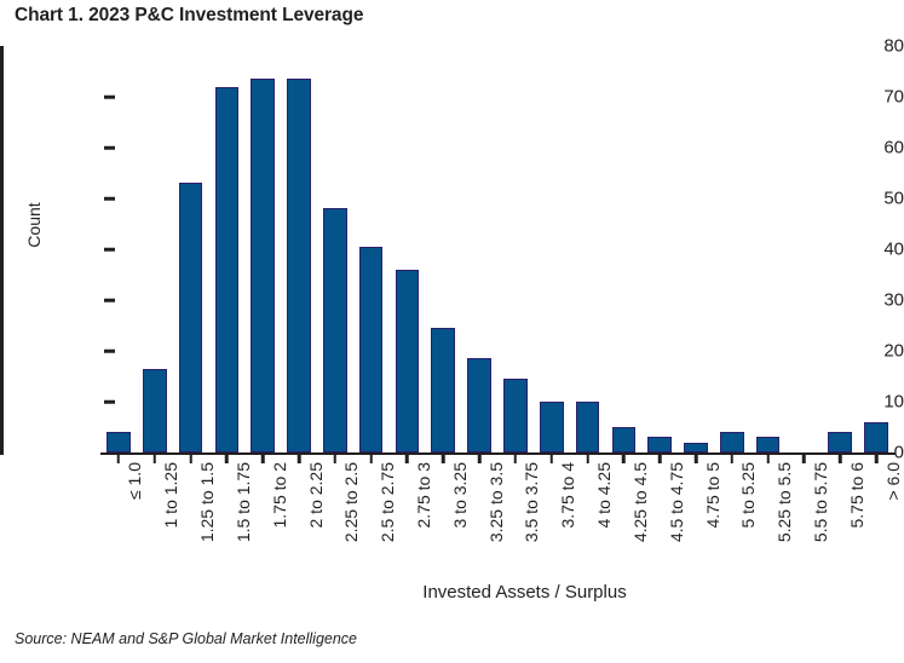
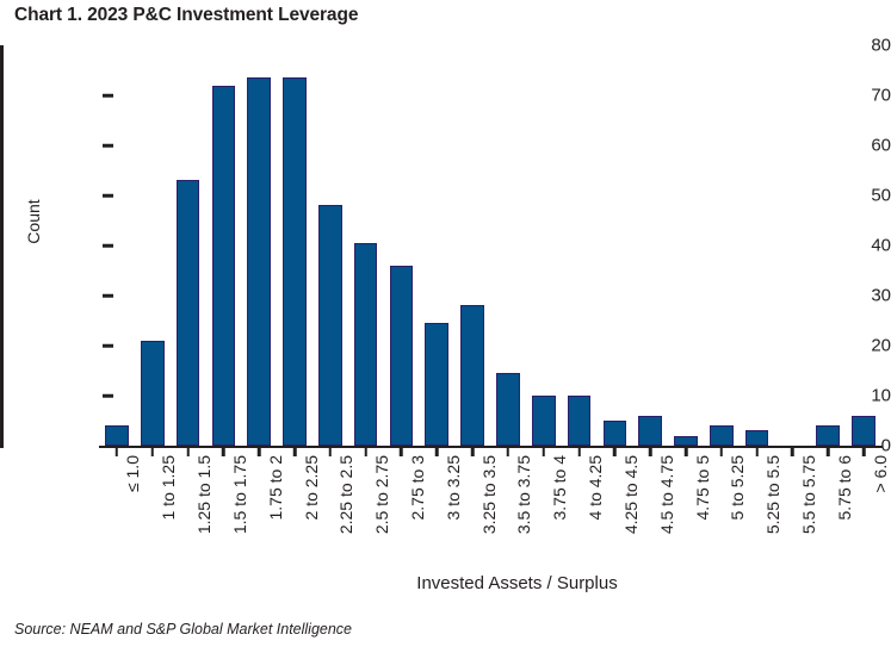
1 to 1.25: 16 -> 21
3.25 to 3.5: 18 -> 28
4.5 to 4.75: 3 -> 6
